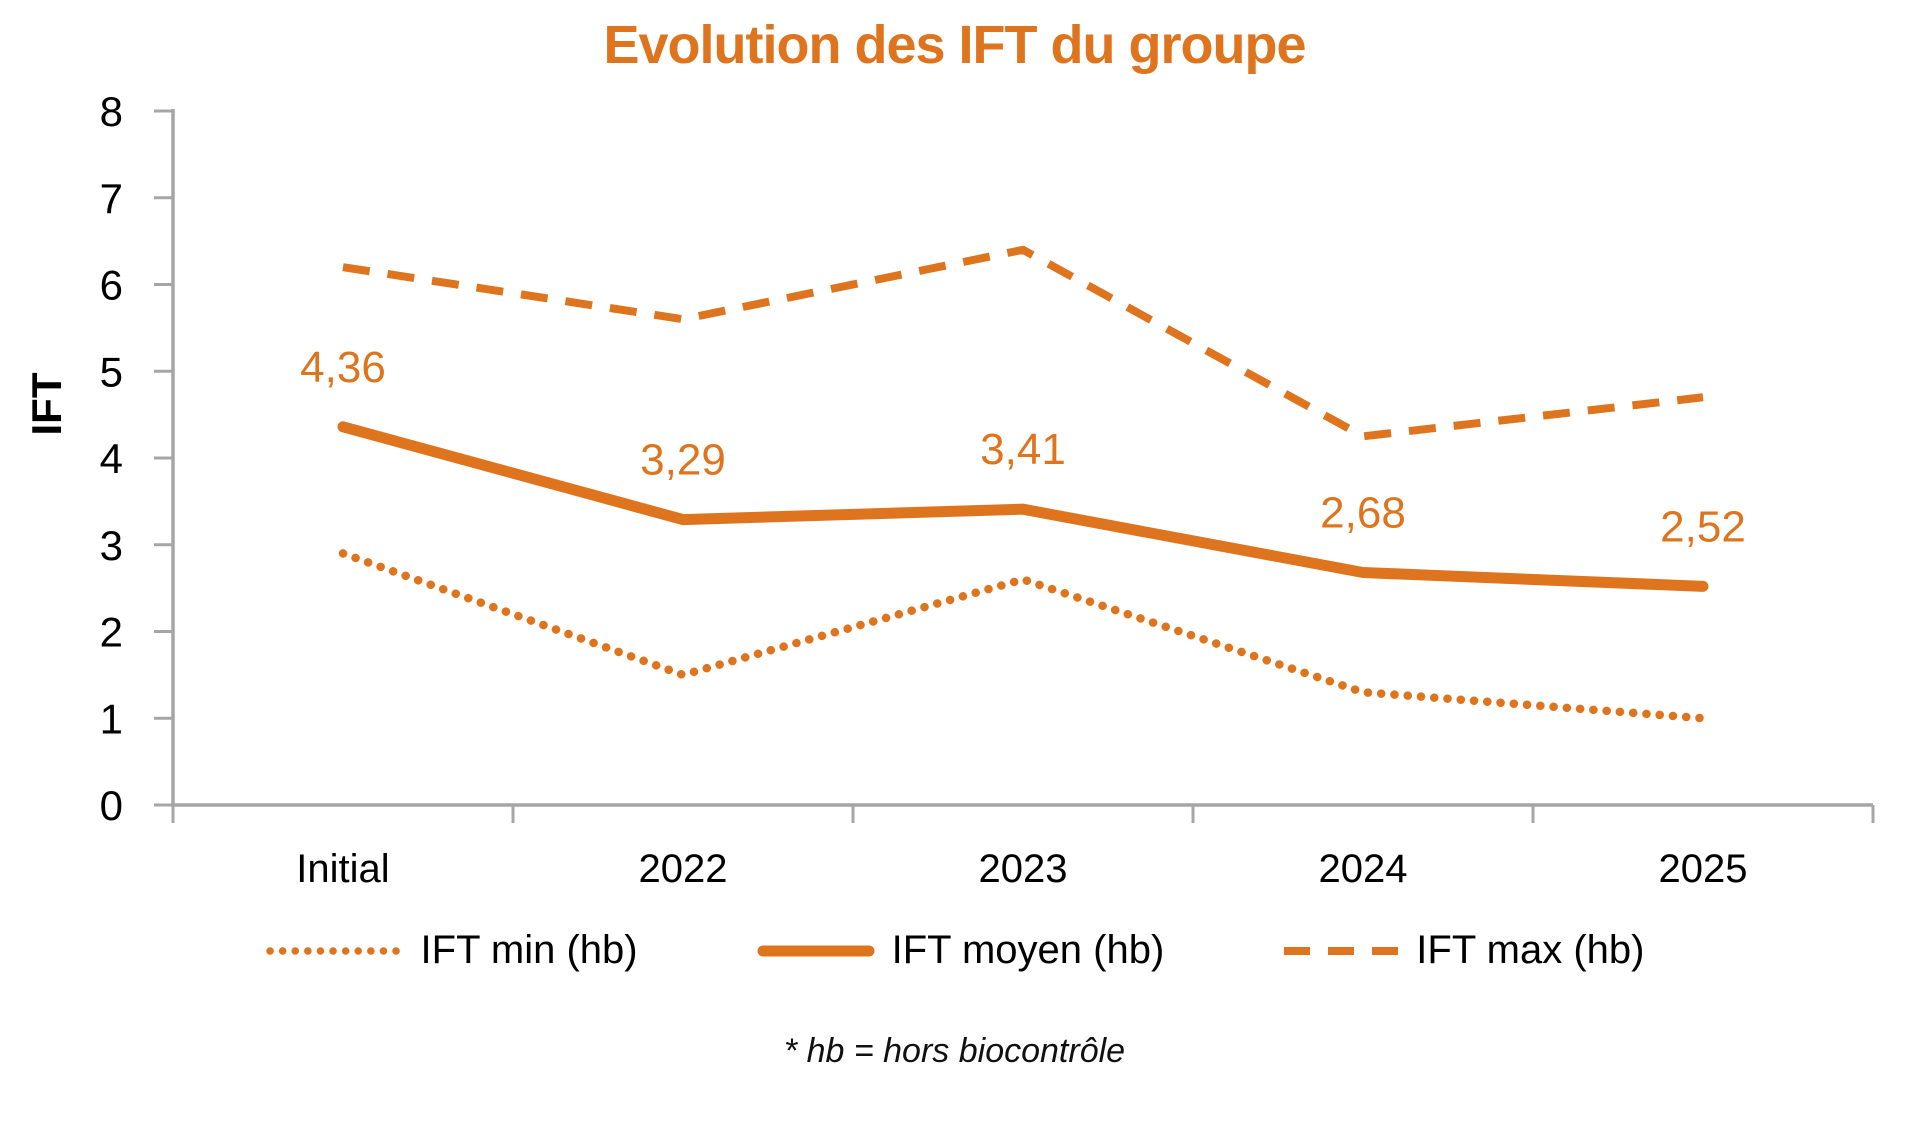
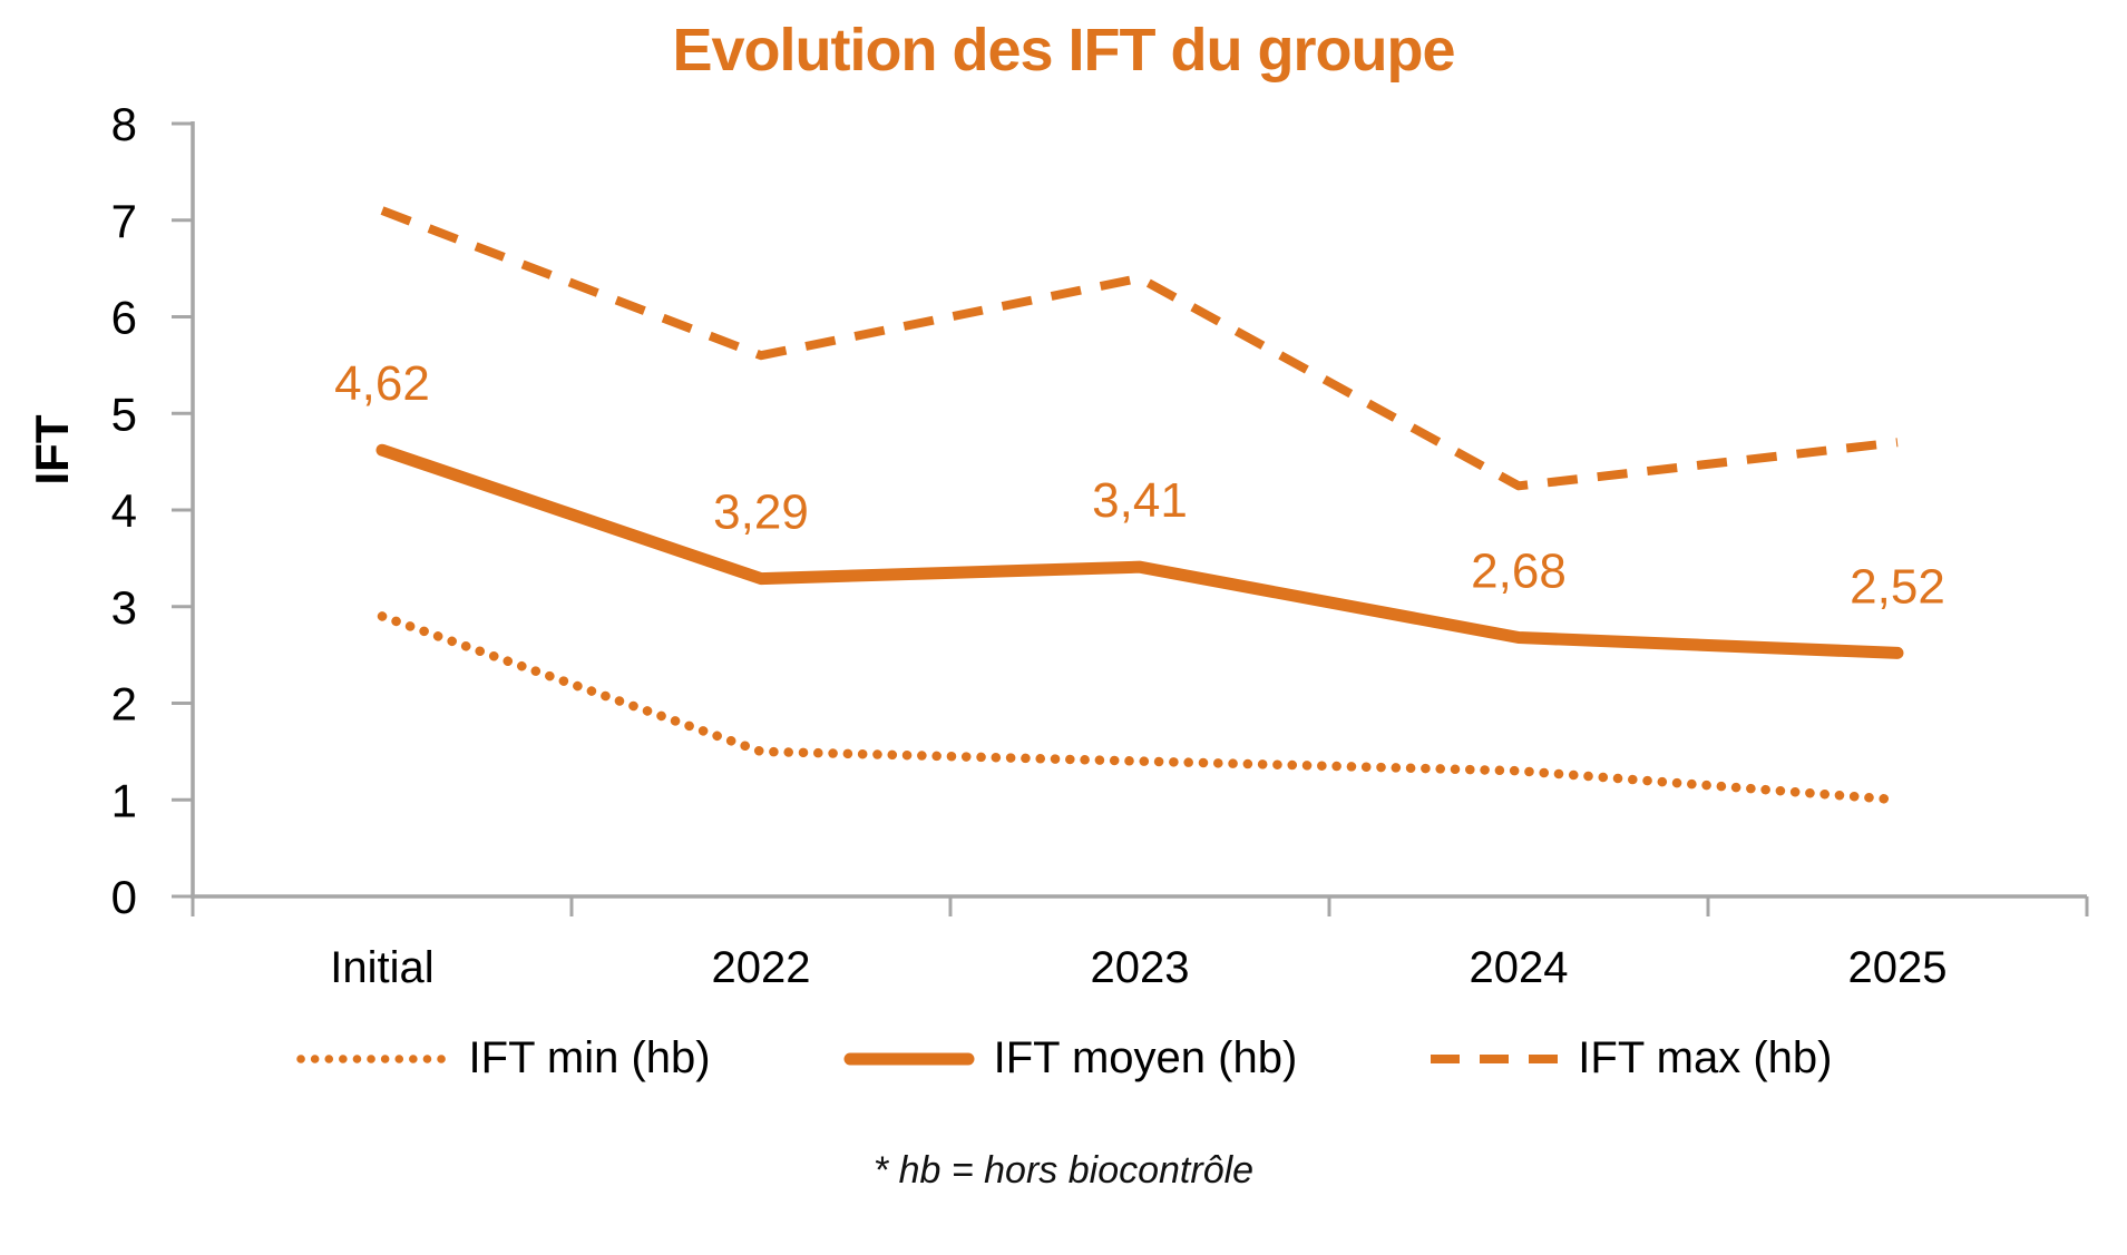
IFT moyen (hb)/Initial: 4,36 -> 4,62
IFT max (hb)/Initial: 6.2 -> 7.1
IFT min (hb)/2023: 2.6 -> 1.4
